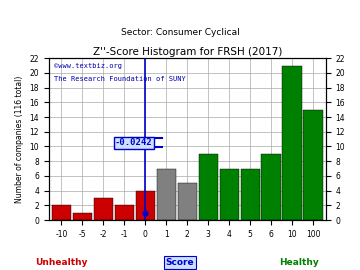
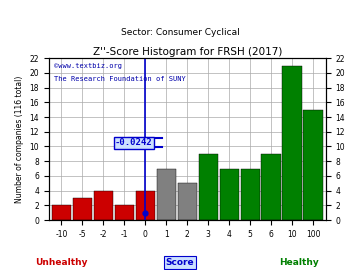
-5: 1 -> 3
-2: 3 -> 4
